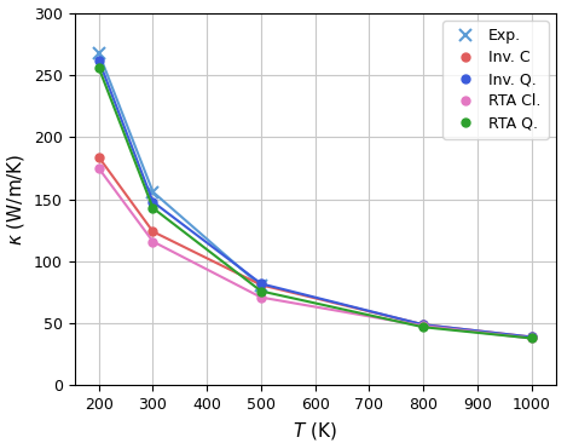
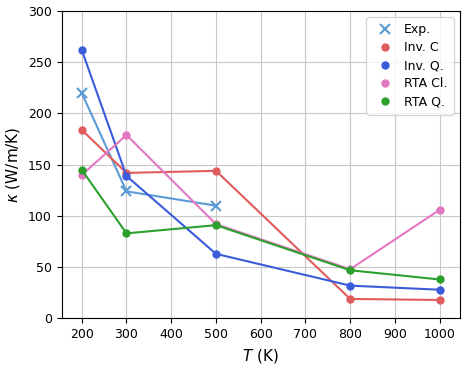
Exp./200: 268 -> 220
RTA Cl./200: 175 -> 140
RTA Q./200: 256 -> 145
Exp./300: 156 -> 124
Inv. C/300: 124 -> 142
Inv. Q./300: 148 -> 139
RTA Cl./300: 116 -> 179
RTA Q./300: 143 -> 83
Exp./500: 80 -> 110
Inv. C/500: 81 -> 144
Inv. Q./500: 82 -> 63
RTA Cl./500: 71 -> 92
RTA Q./500: 76 -> 91
Inv. C/800: 49 -> 19
Inv. Q./800: 49 -> 32
Inv. C/1000: 39 -> 18
Inv. Q./1000: 39 -> 28
RTA Cl./1000: 38 -> 106
